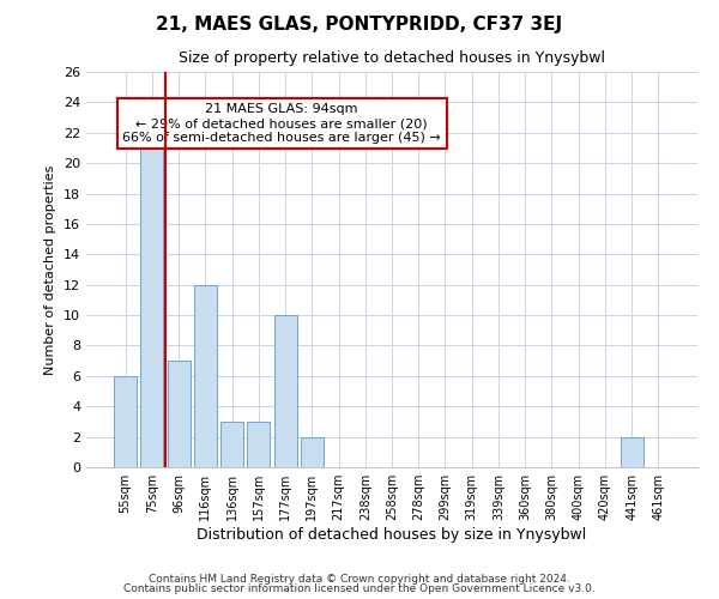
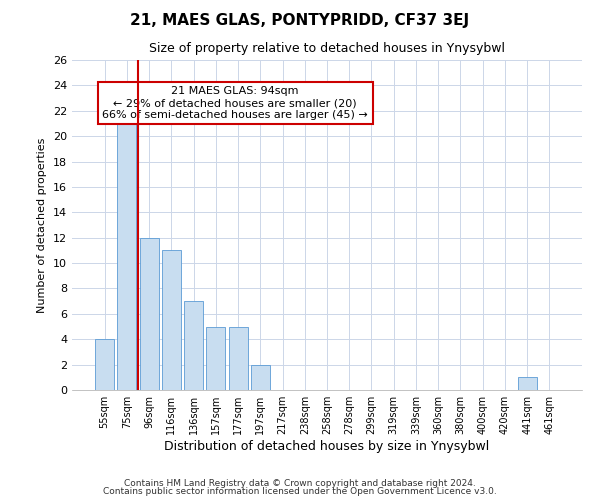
55sqm: 6 -> 4
96sqm: 7 -> 12
116sqm: 12 -> 11
136sqm: 3 -> 7
157sqm: 3 -> 5
177sqm: 10 -> 5
441sqm: 2 -> 1
